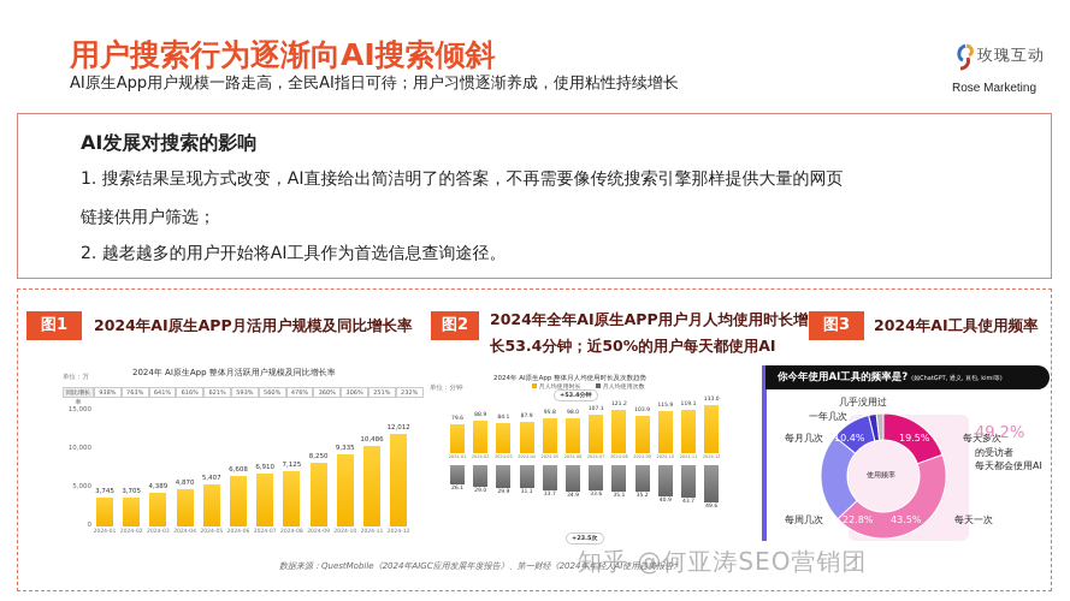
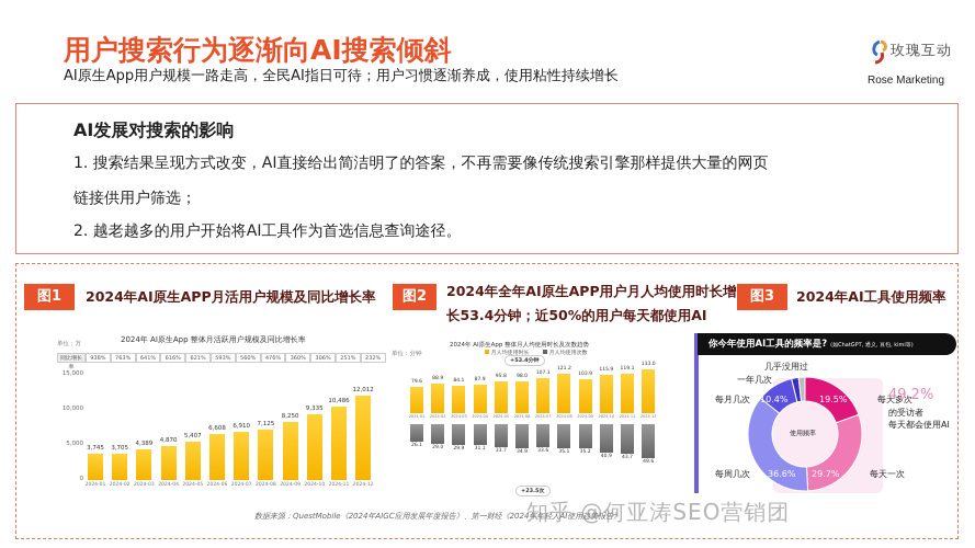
你今年使用AI工具的频率是?/每天一次: 43.5% -> 29.7%
你今年使用AI工具的频率是?/每周几次: 22.8% -> 36.6%
